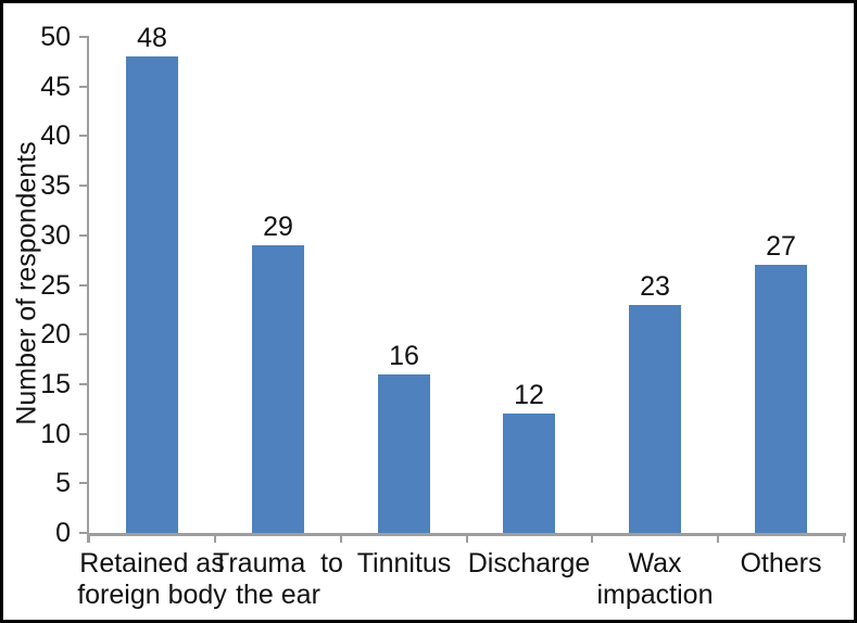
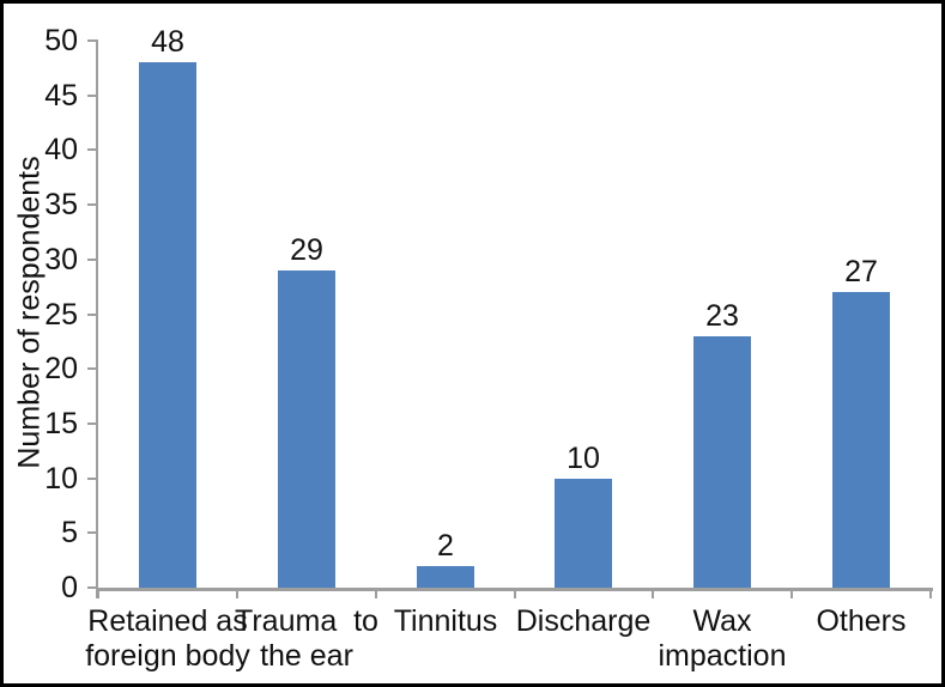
Tinnitus: 16 -> 2
Discharge: 12 -> 10
